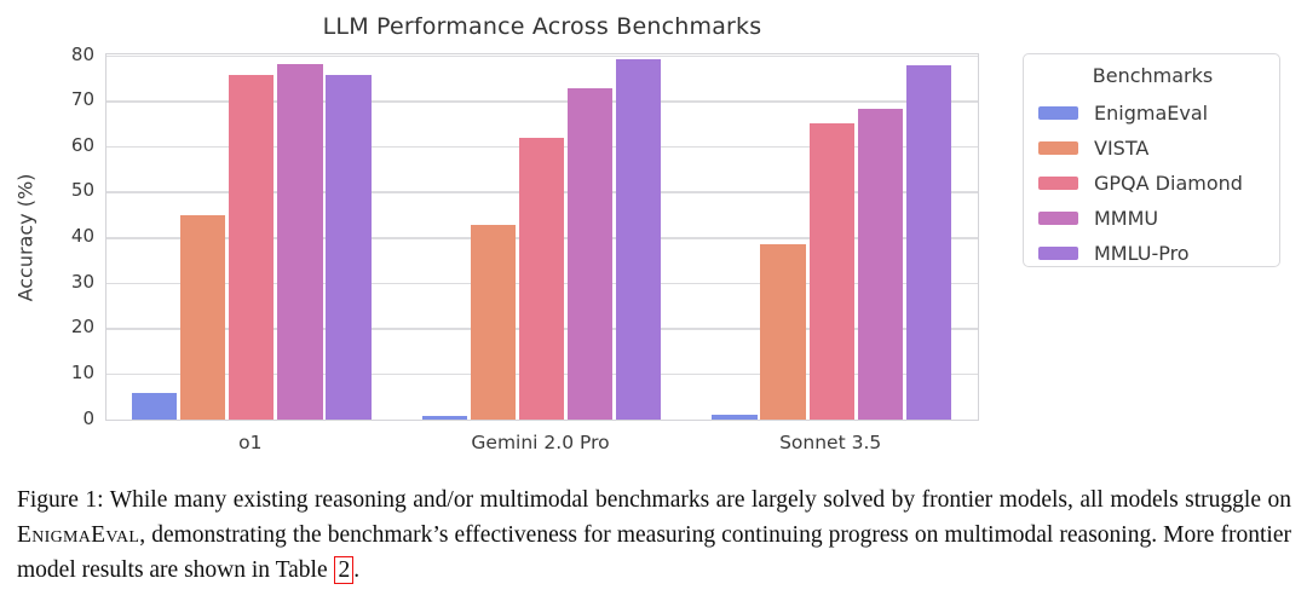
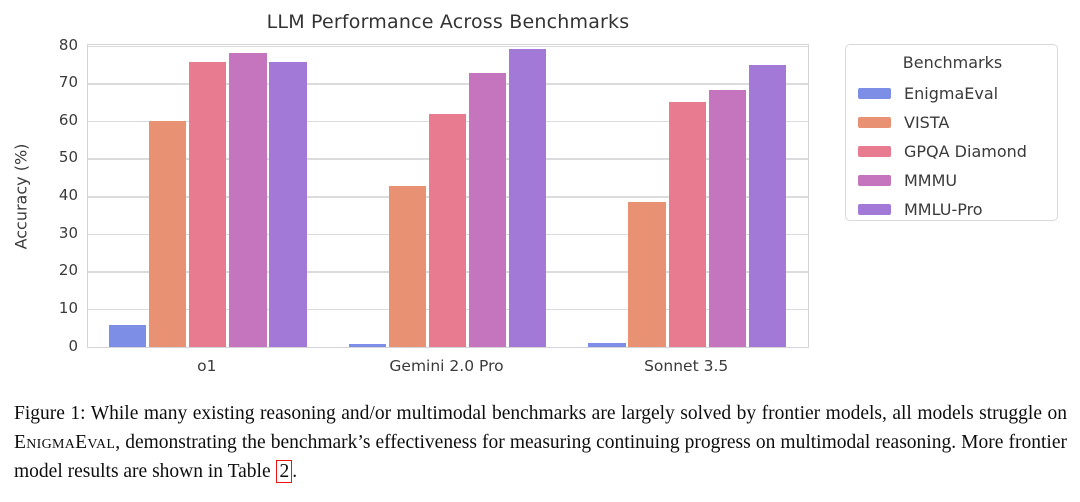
VISTA/o1: 45 -> 60
MMLU-Pro/Sonnet 3.5: 78 -> 75
